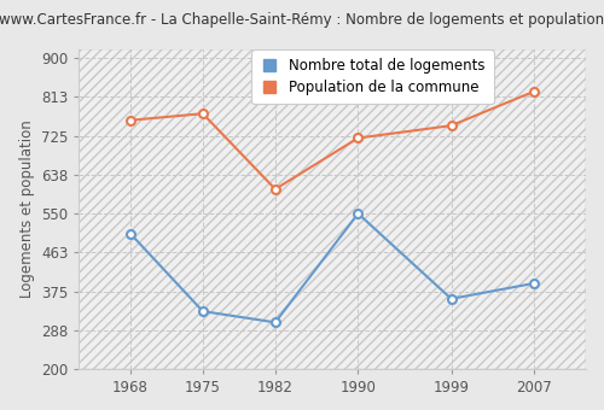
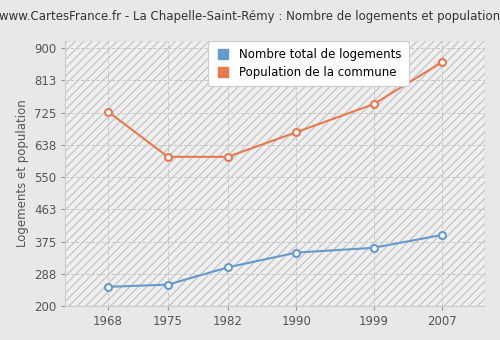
Nombre total de logements/1968: 505 -> 252
Population de la commune/1968: 760 -> 728
Nombre total de logements/1975: 330 -> 258
Population de la commune/1975: 775 -> 605
Nombre total de logements/1990: 550 -> 345
Population de la commune/1990: 720 -> 672
Population de la commune/2007: 825 -> 862
